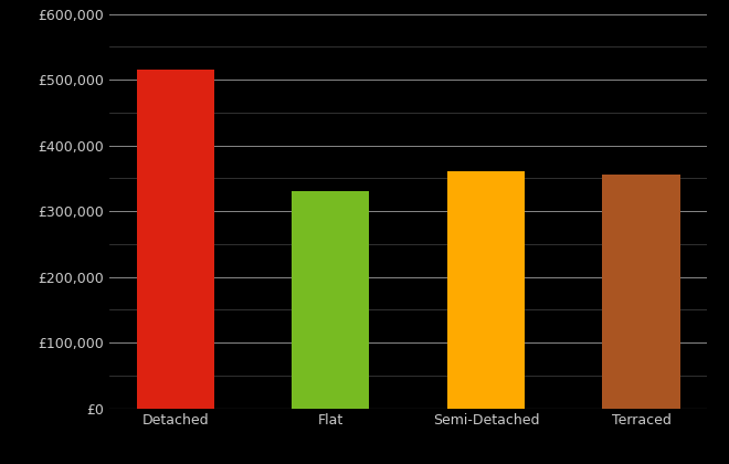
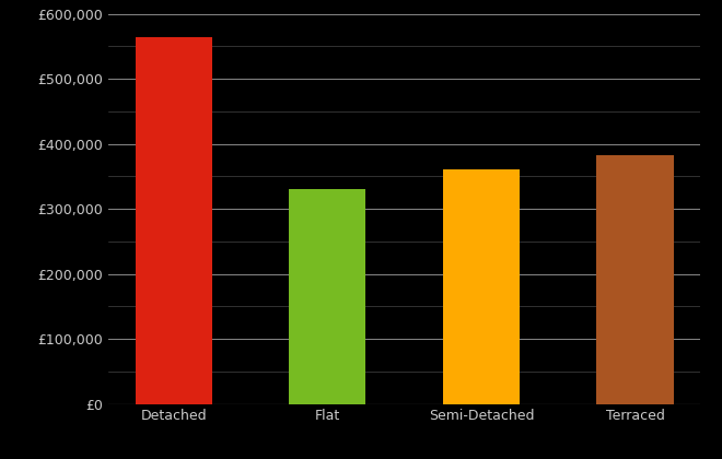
Detached: £515,000 -> £564,000
Terraced: £355,000 -> £382,000
